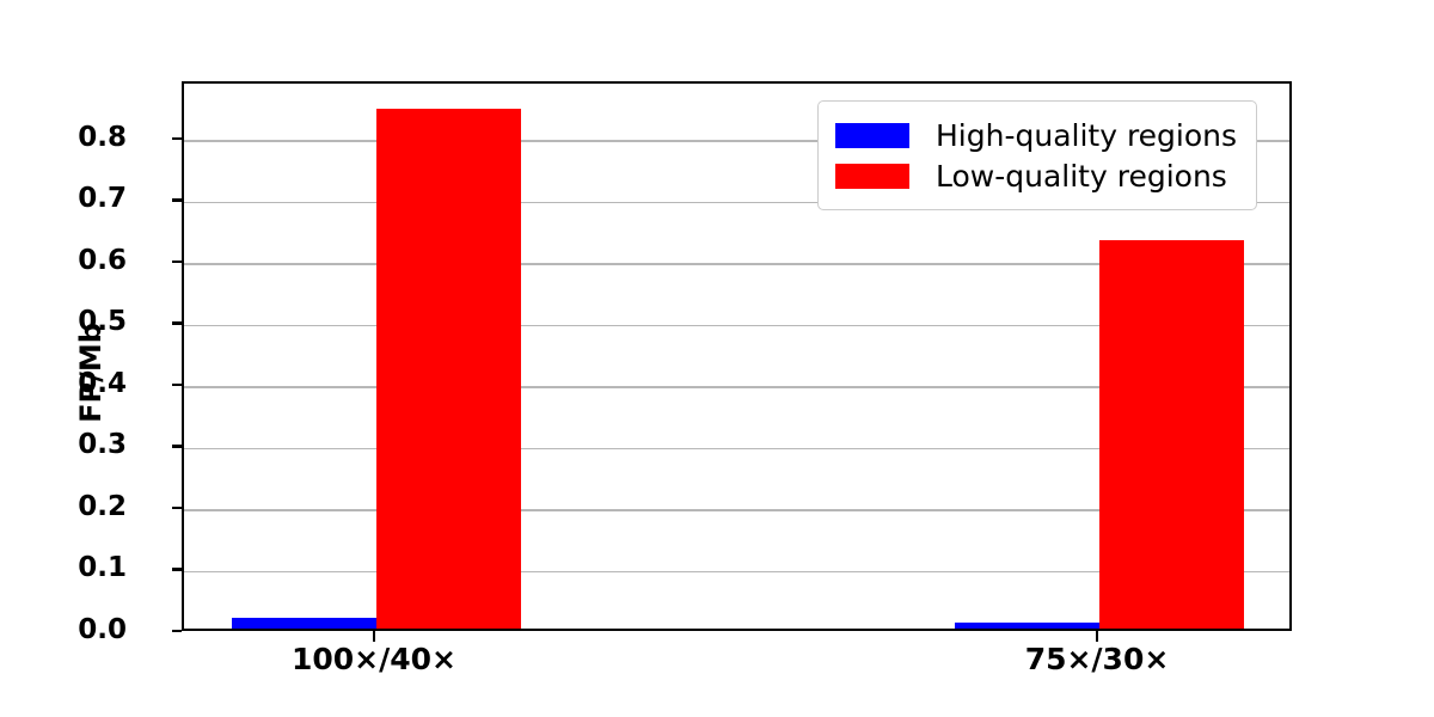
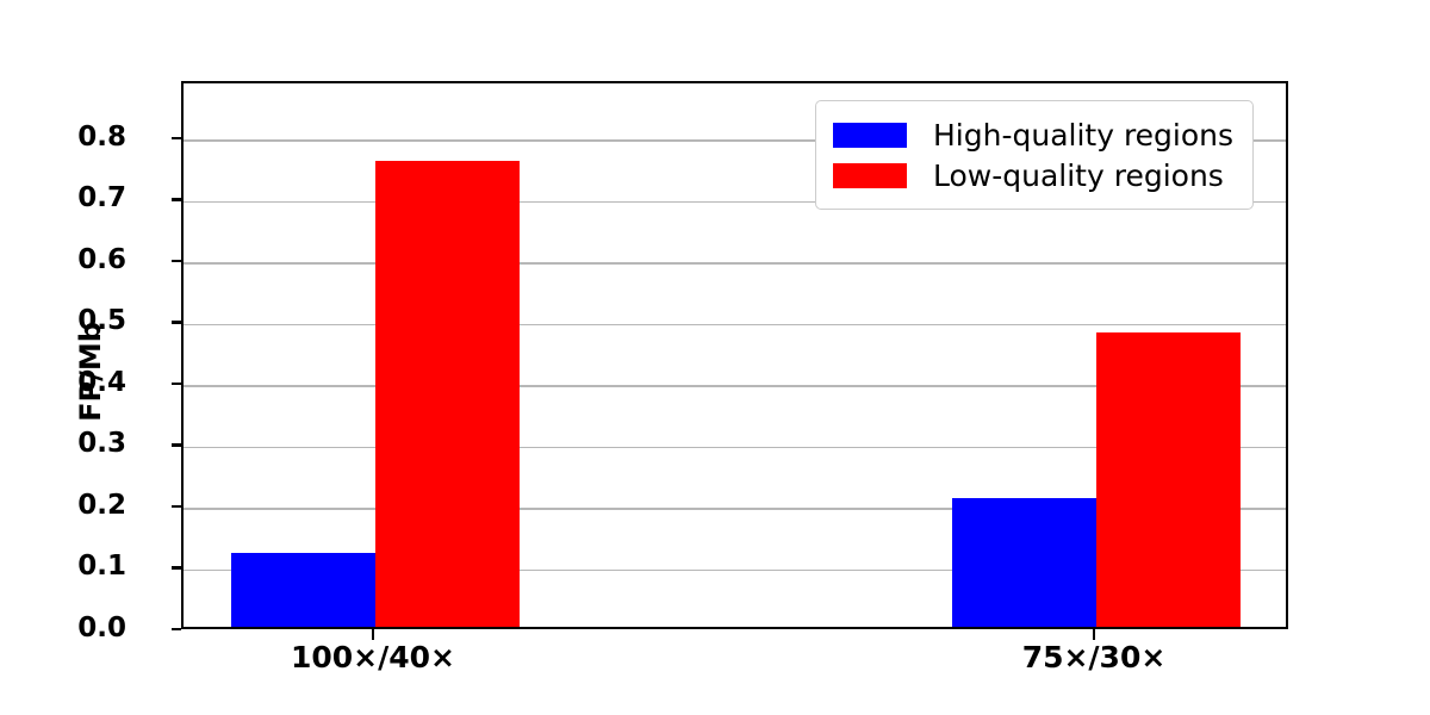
High-quality regions/100×/40×: 0.02 -> 0.12
Low-quality regions/100×/40×: 0.84 -> 0.76
High-quality regions/75×/30×: 0.01 -> 0.21
Low-quality regions/75×/30×: 0.63 -> 0.48
